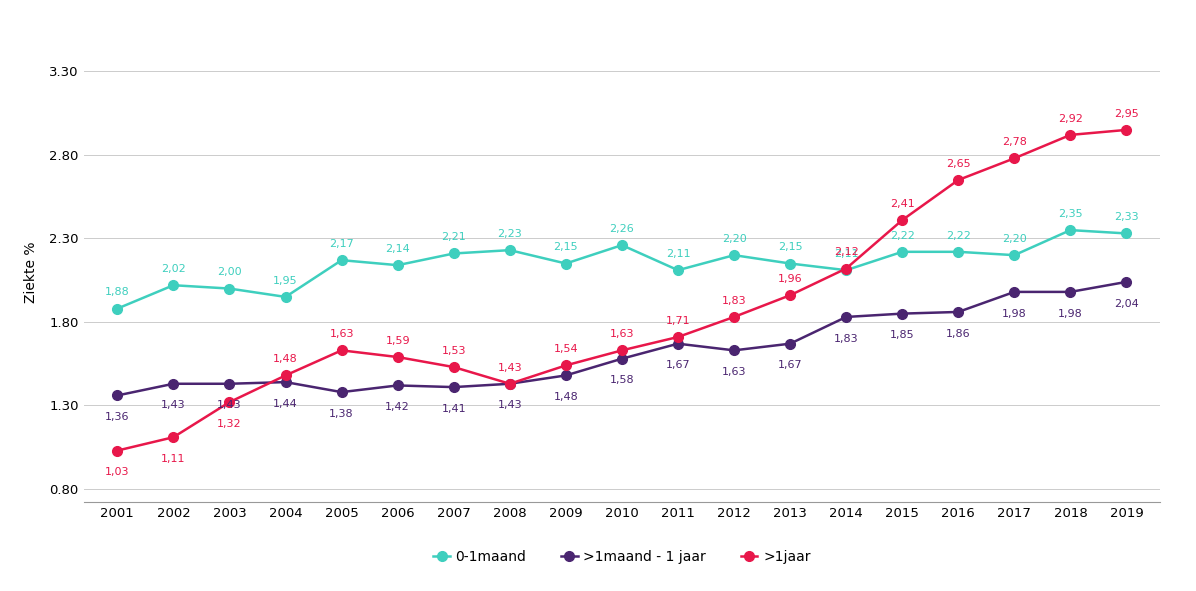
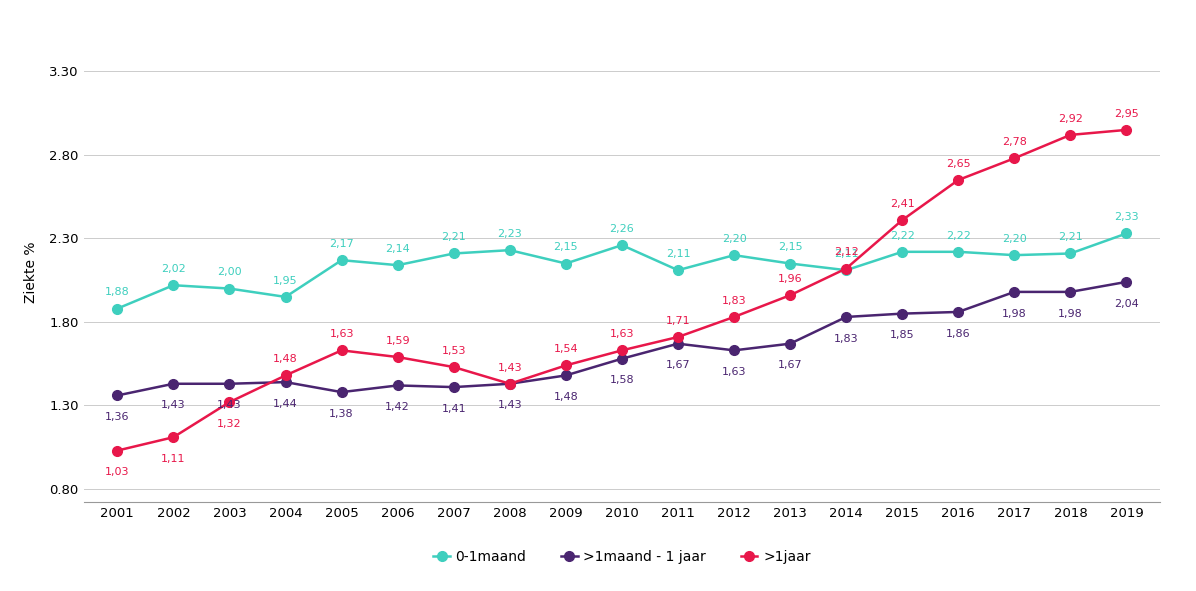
0-1maand/2018: 2,35 -> 2,21
